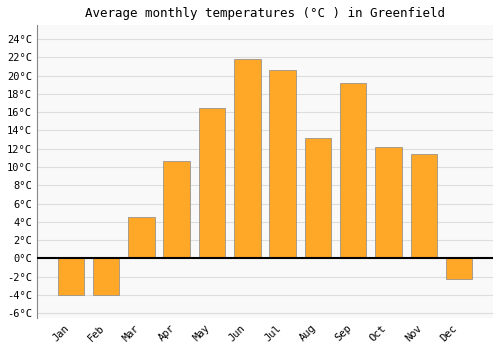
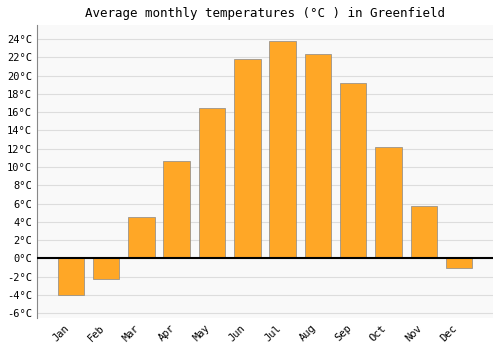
Feb: -4.0°C -> -2.2°C
Jul: 20.6°C -> 23.8°C
Aug: 13.2°C -> 22.4°C
Nov: 11.4°C -> 5.7°C
Dec: -2.2°C -> -1.0°C
